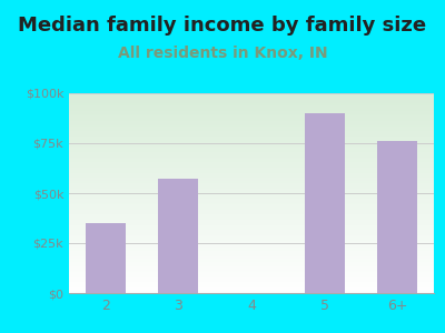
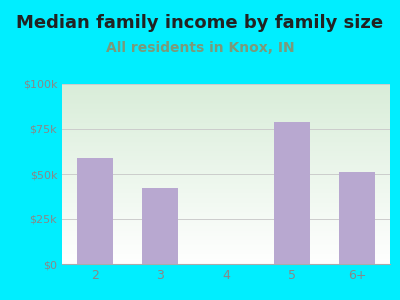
2: $35k -> $59k
3: $57k -> $42k
5: $90k -> $79k
6+: $76k -> $51k
